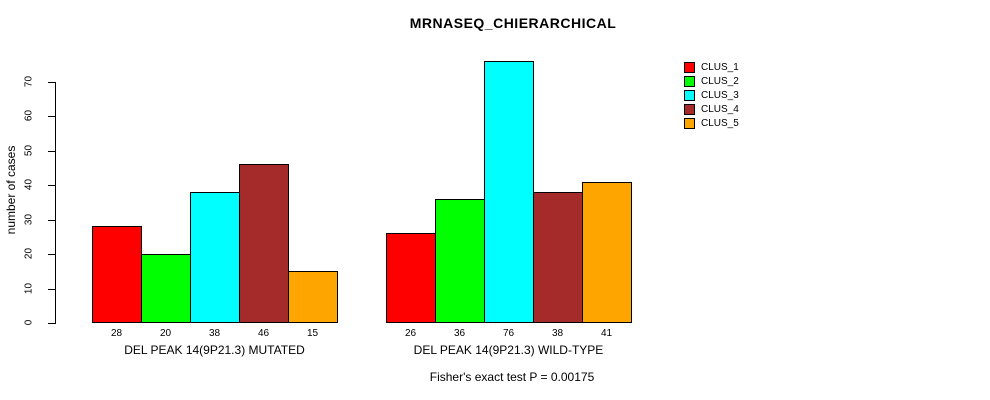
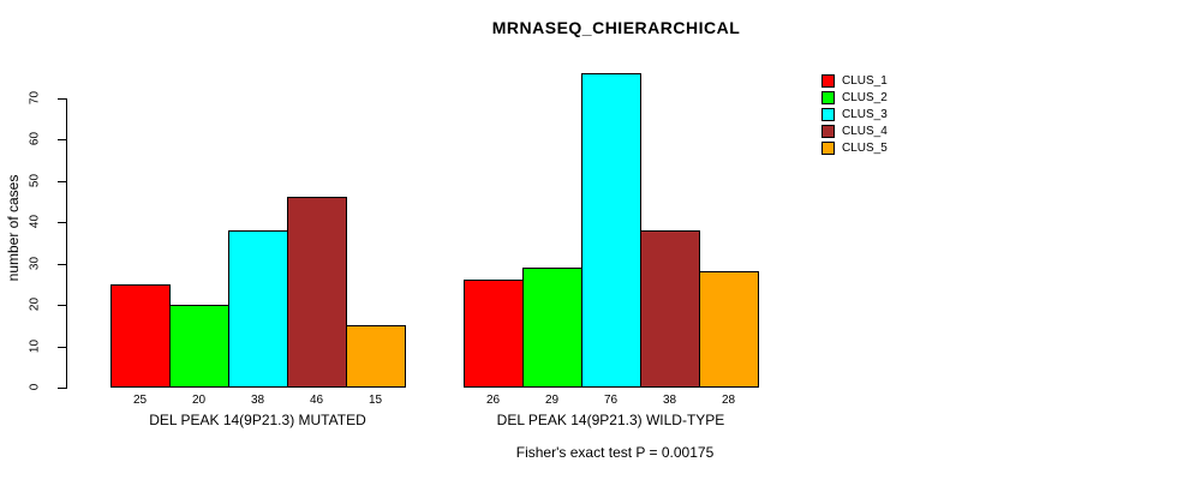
CLUS_1/DEL PEAK 14(9P21.3) MUTATED: 28 -> 25
CLUS_2/DEL PEAK 14(9P21.3) WILD-TYPE: 36 -> 29
CLUS_5/DEL PEAK 14(9P21.3) WILD-TYPE: 41 -> 28
